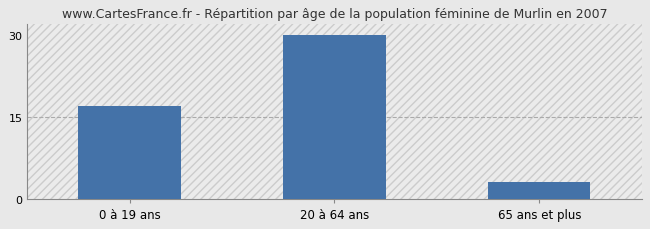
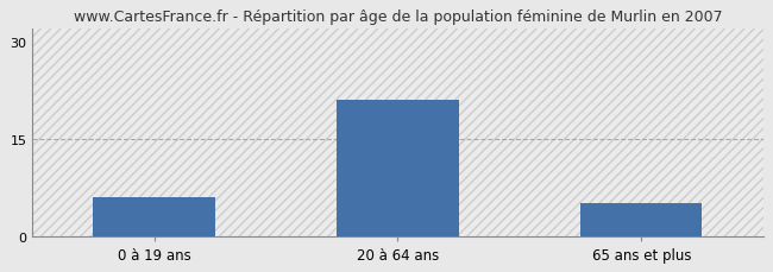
0 à 19 ans: 17 -> 6
20 à 64 ans: 30 -> 21
65 ans et plus: 3 -> 5
